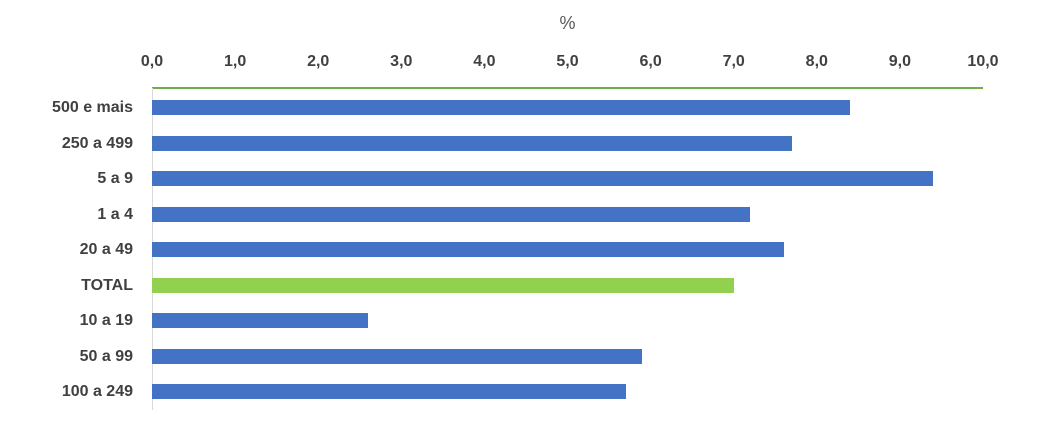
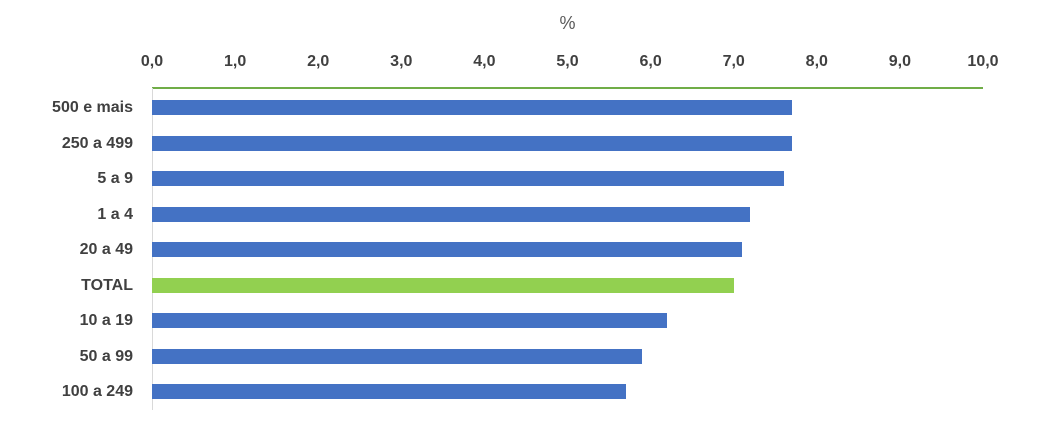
500 e mais: 8,4 -> 7,7
5 a 9: 9,4 -> 7,6
20 a 49: 7,6 -> 7,1
10 a 19: 2,6 -> 6,2
